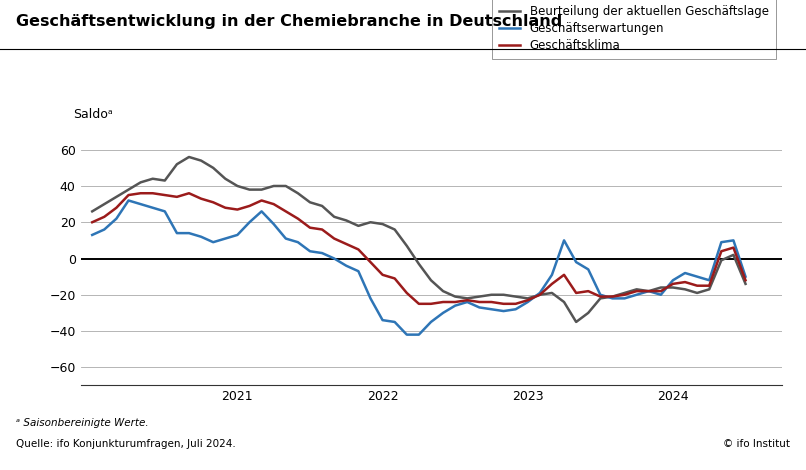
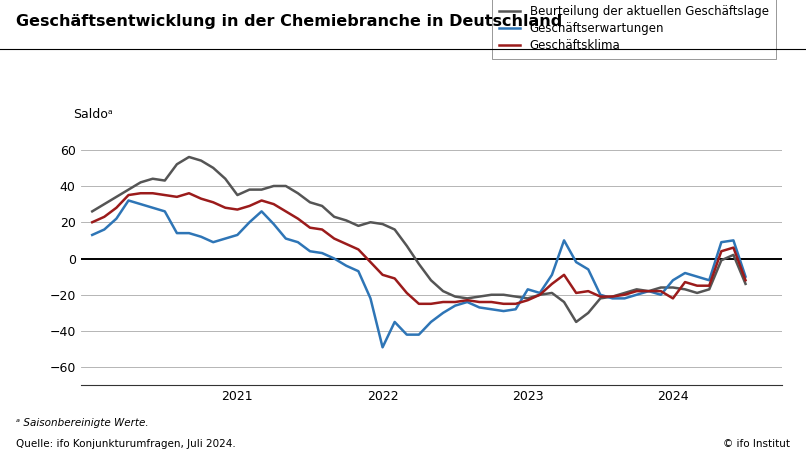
Beurteilung der aktuellen Geschäftslage/2021: 40 -> 35
Geschäftserwartungen/2022: -34 -> -49
Geschäftserwartungen/2023: -24 -> -17
Geschäftsklima/2024: -14 -> -22
